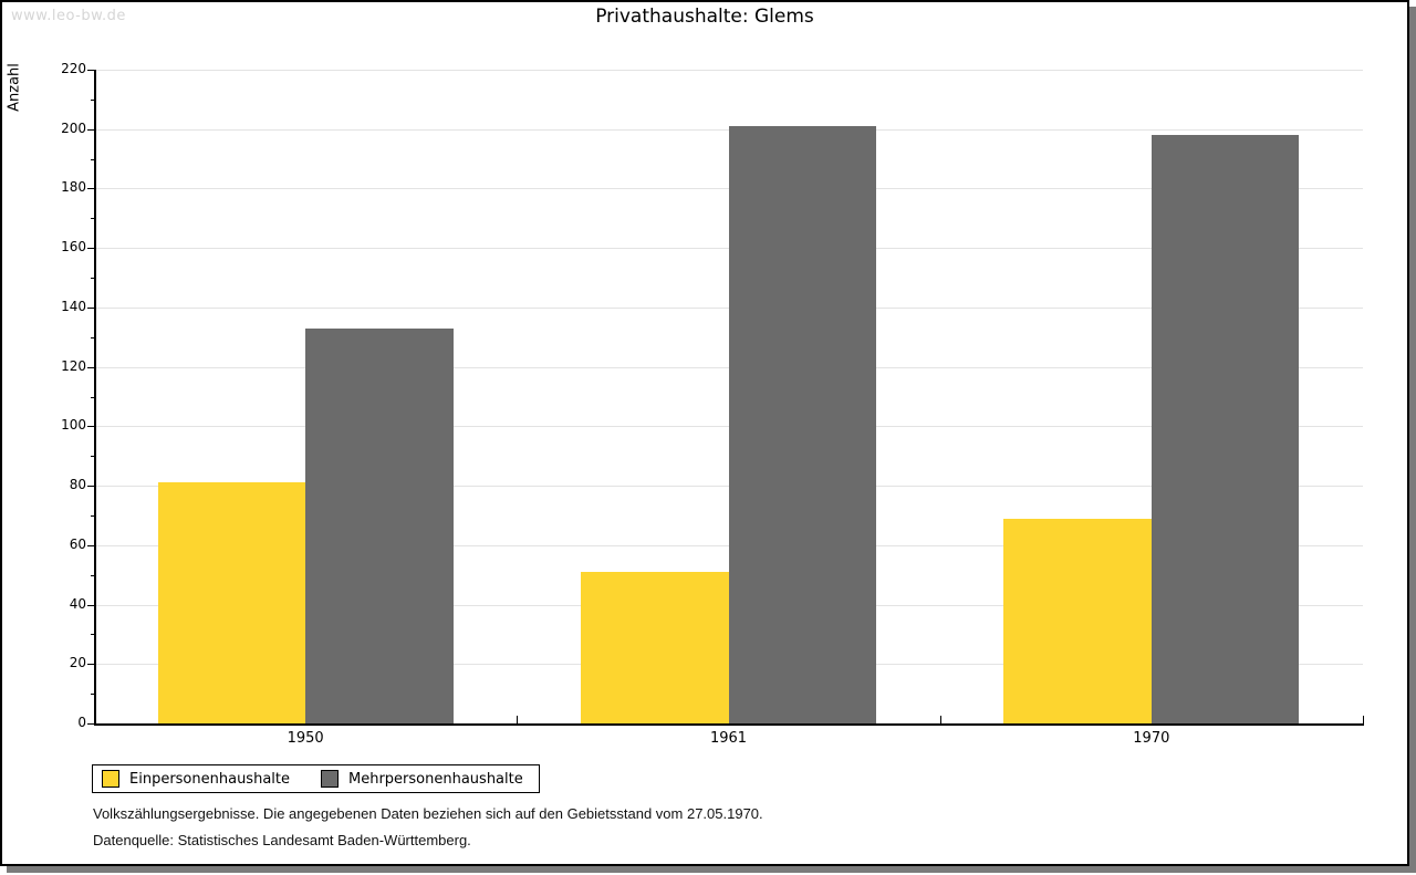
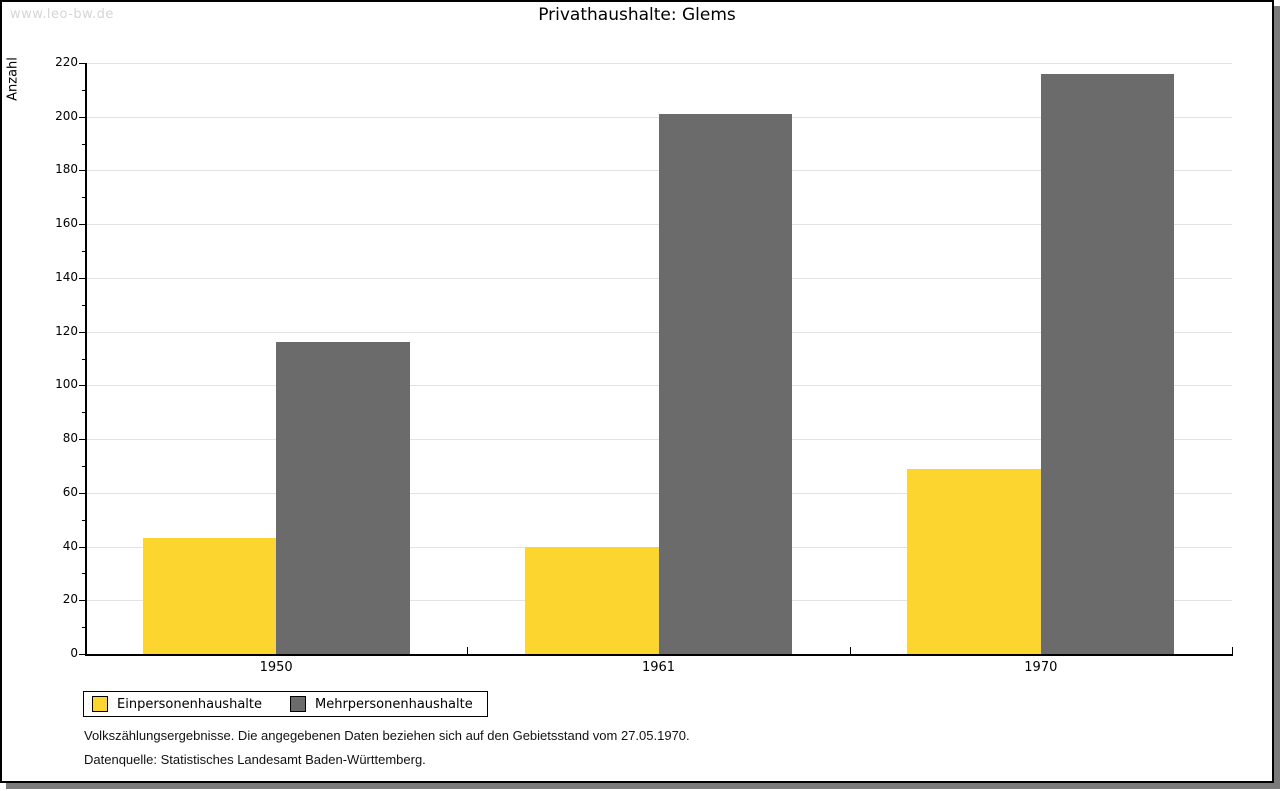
Einpersonenhaushalte/1950: 81 -> 43
Mehrpersonenhaushalte/1950: 133 -> 116
Einpersonenhaushalte/1961: 51 -> 40
Mehrpersonenhaushalte/1970: 198 -> 216
